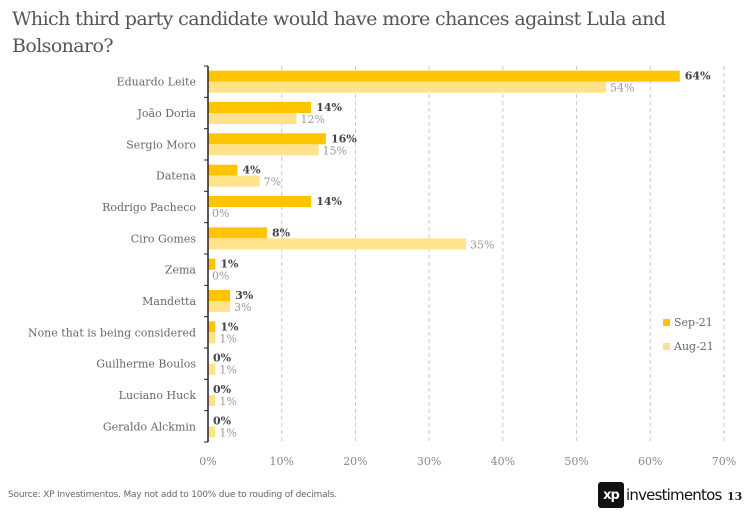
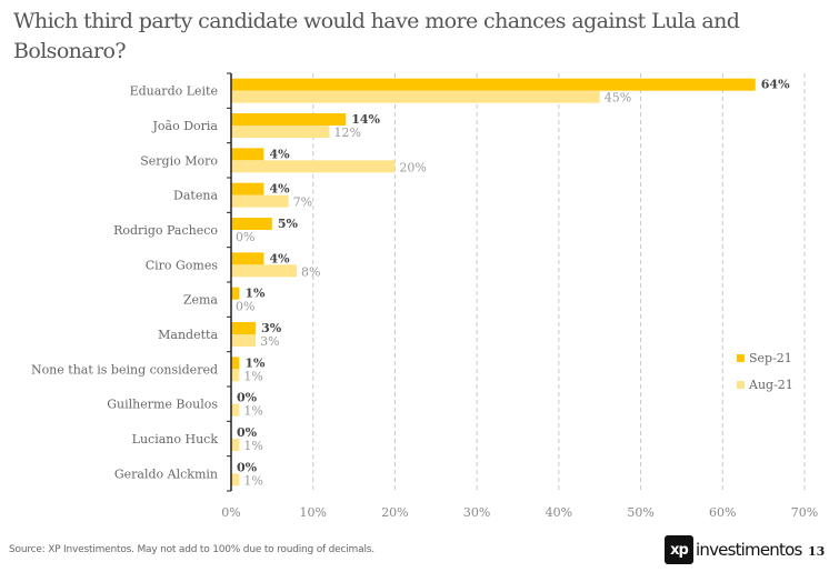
Aug-21/Eduardo Leite: 54% -> 45%
Sep-21/Sergio Moro: 16% -> 4%
Aug-21/Sergio Moro: 15% -> 20%
Sep-21/Rodrigo Pacheco: 14% -> 5%
Sep-21/Ciro Gomes: 8% -> 4%
Aug-21/Ciro Gomes: 35% -> 8%
